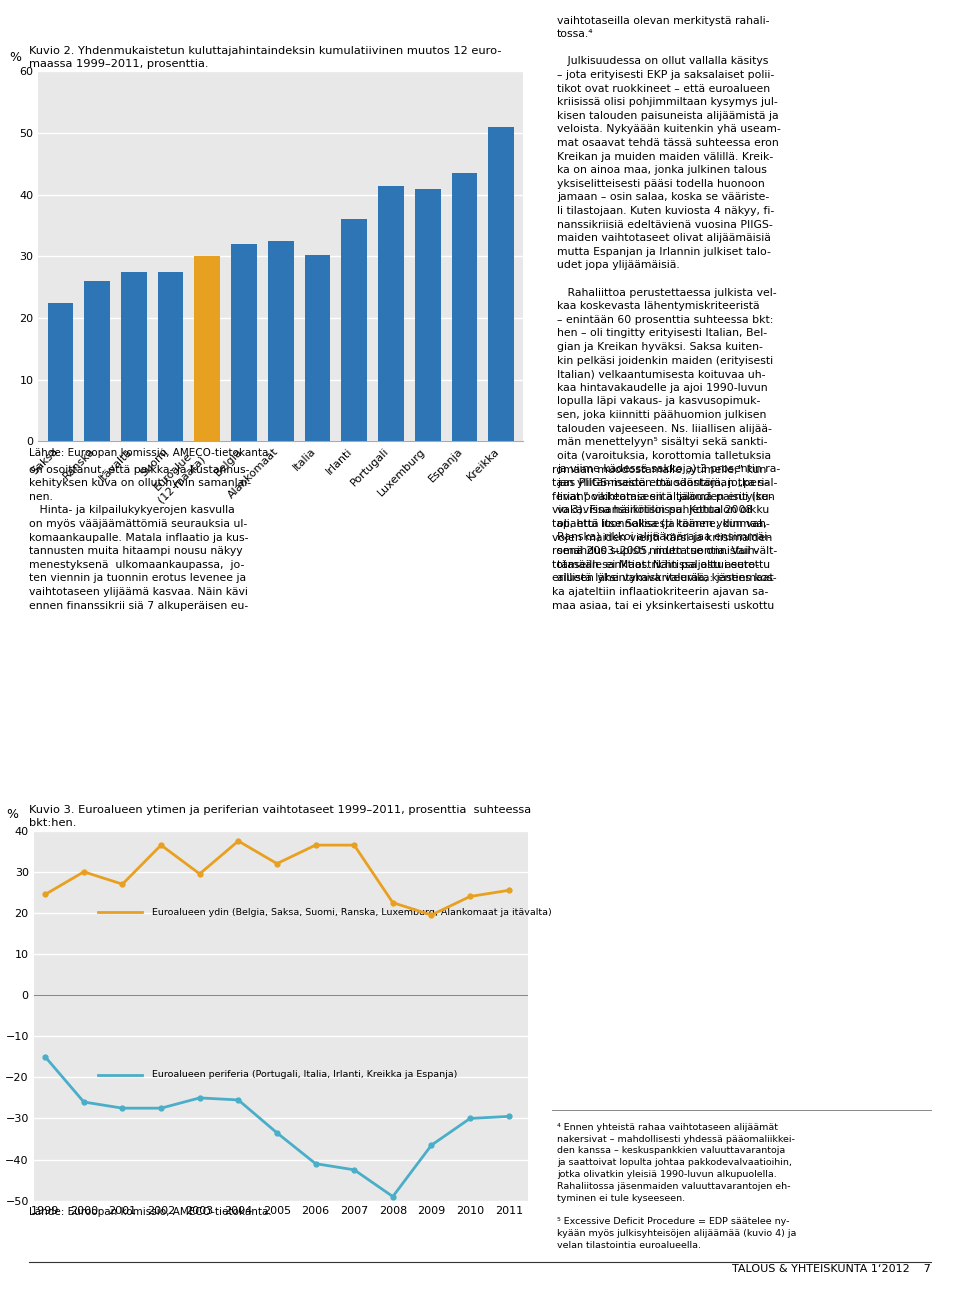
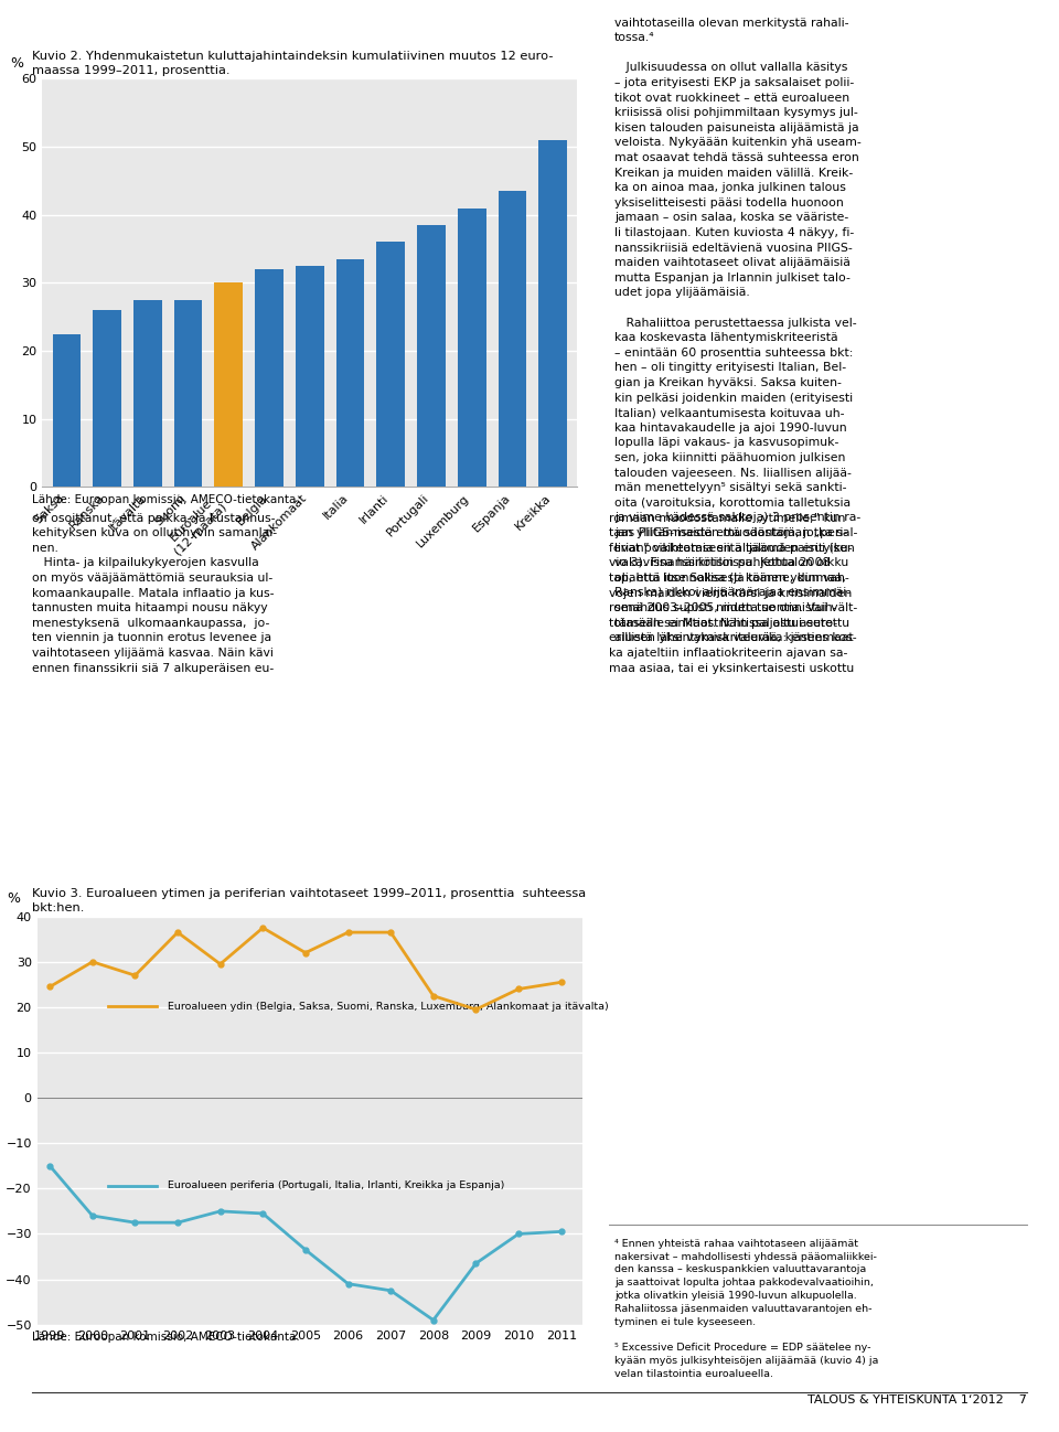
Italia: 30.2 -> 33.5
Portugali: 41.4 -> 38.5
